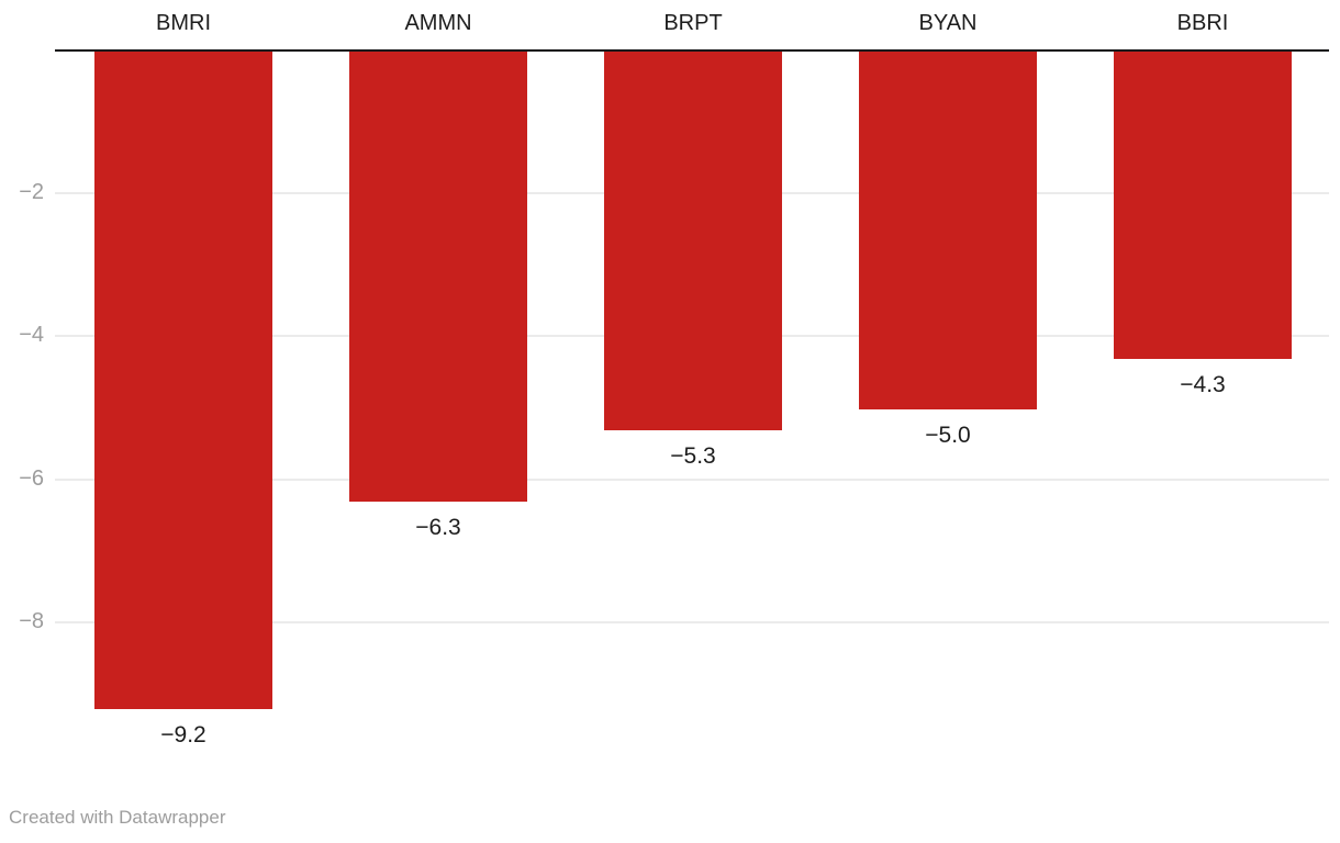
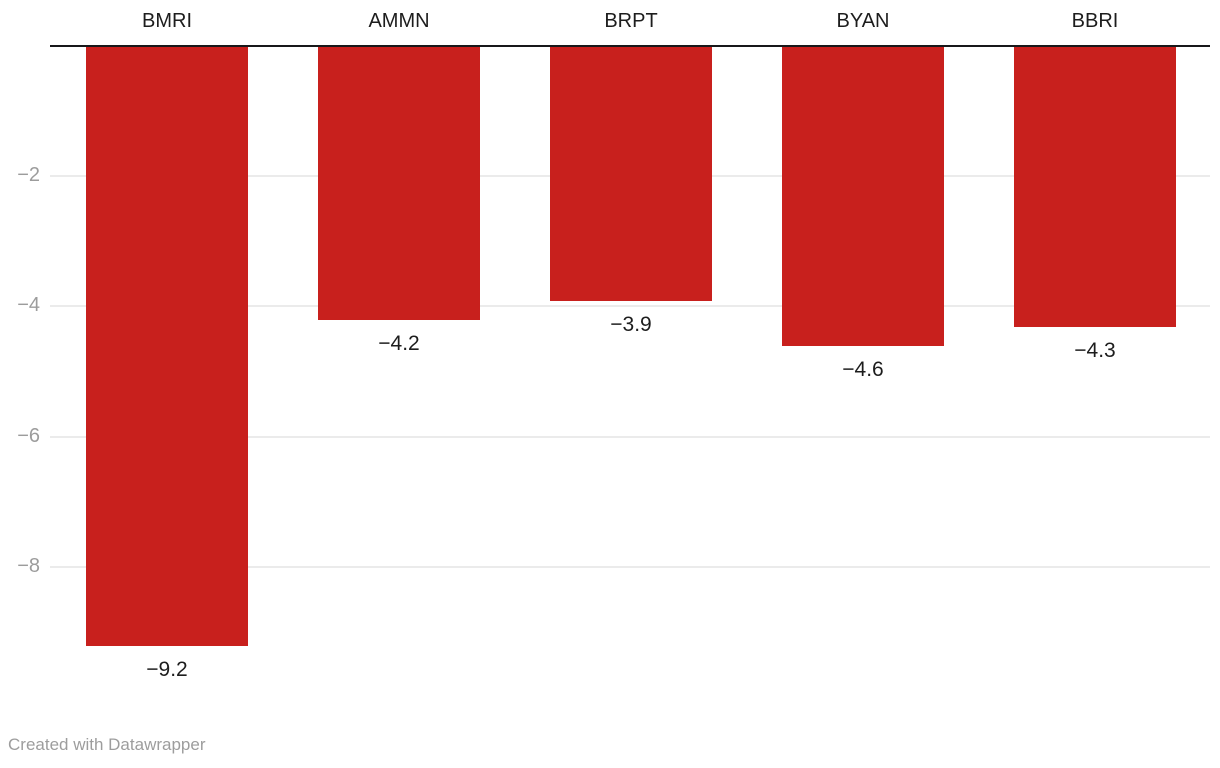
AMMN: −6.3 -> −4.2
BRPT: −5.3 -> −3.9
BYAN: −5.0 -> −4.6
